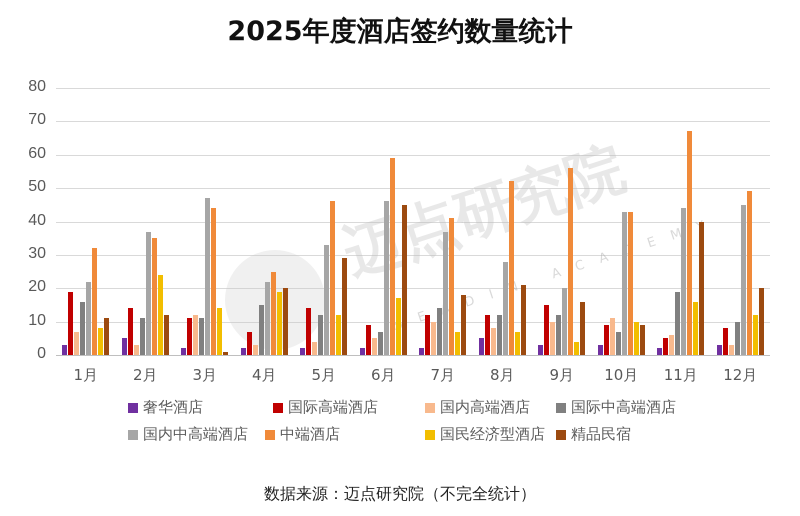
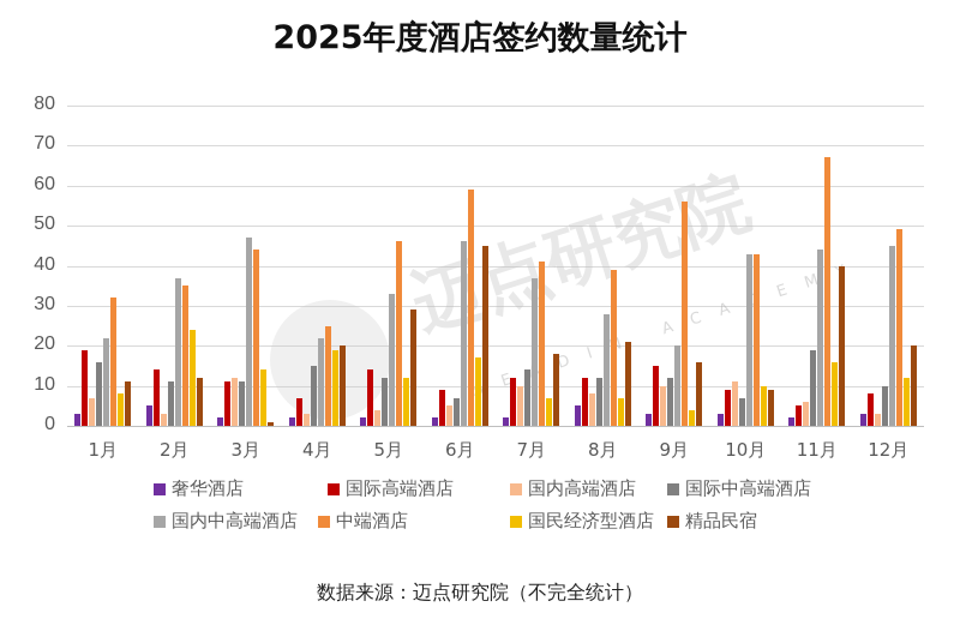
中端酒店/8月: 52 -> 39
